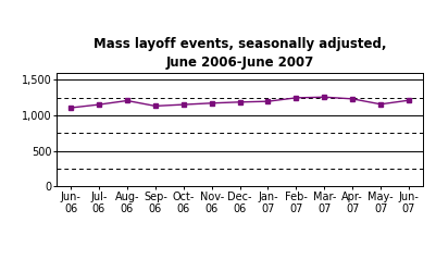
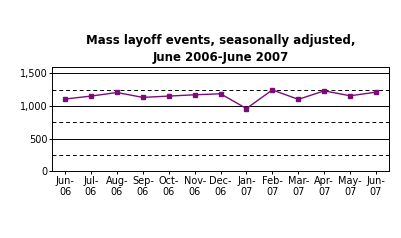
Jan- 07: 1,200 -> 960
Mar- 07: 1,260 -> 1,100
